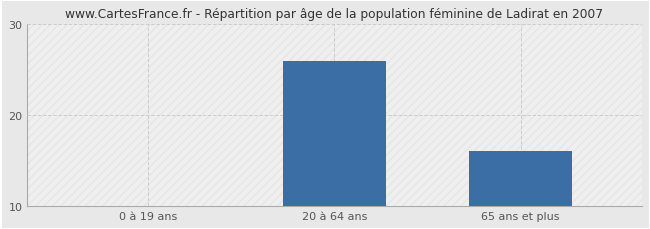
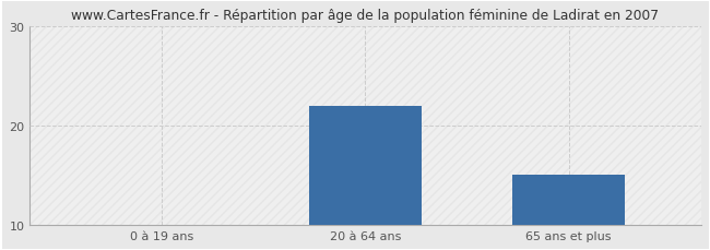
20 à 64 ans: 26 -> 22
65 ans et plus: 16 -> 15
